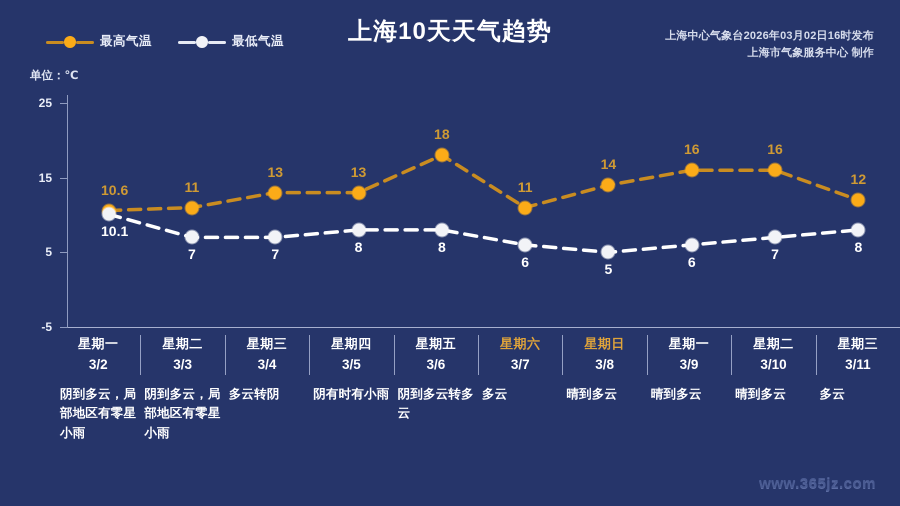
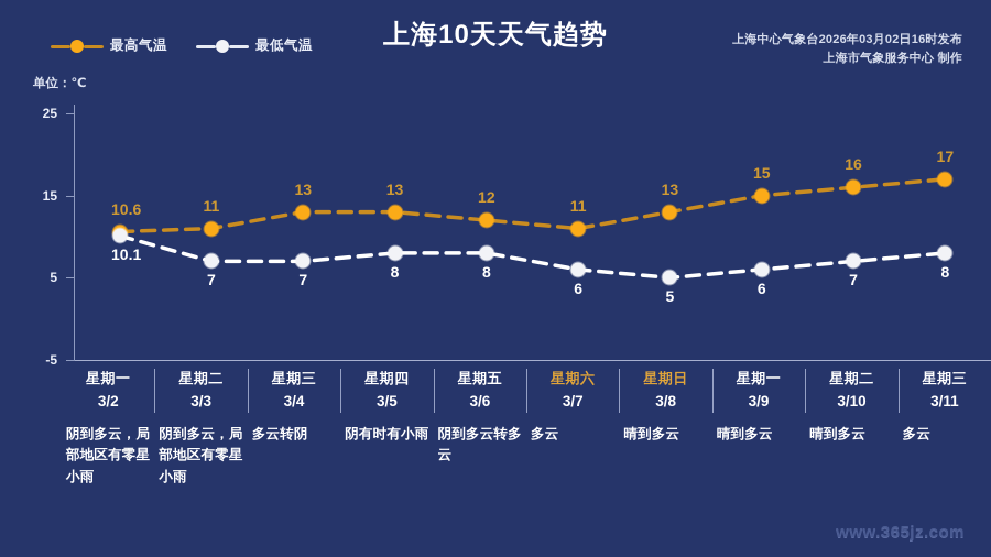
最高气温/3/6: 18 -> 12
最高气温/3/8: 14 -> 13
最高气温/3/9: 16 -> 15
最高气温/3/11: 12 -> 17
